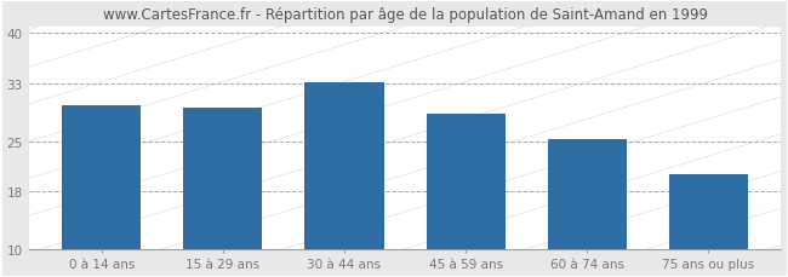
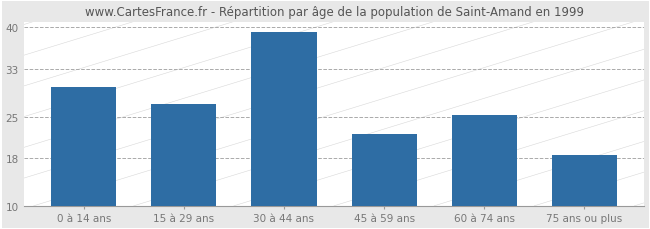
15 à 29 ans: 29.6 -> 27.2
30 à 44 ans: 33.2 -> 39.3
45 à 59 ans: 28.8 -> 22.1
75 ans ou plus: 20.4 -> 18.6
